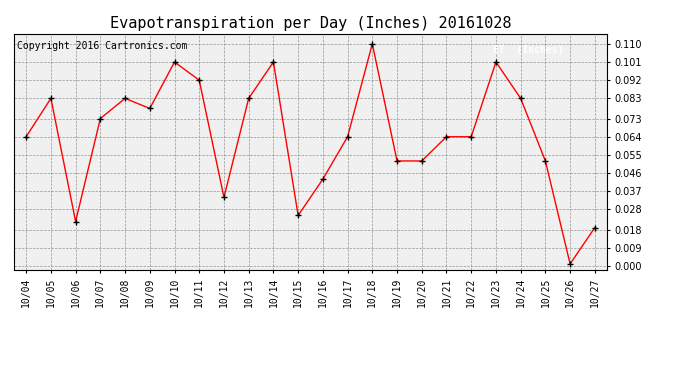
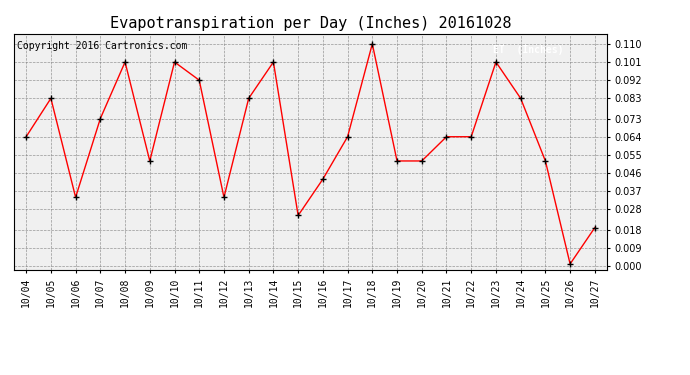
10/06: 0.022 -> 0.034
10/08: 0.083 -> 0.101
10/09: 0.078 -> 0.052
